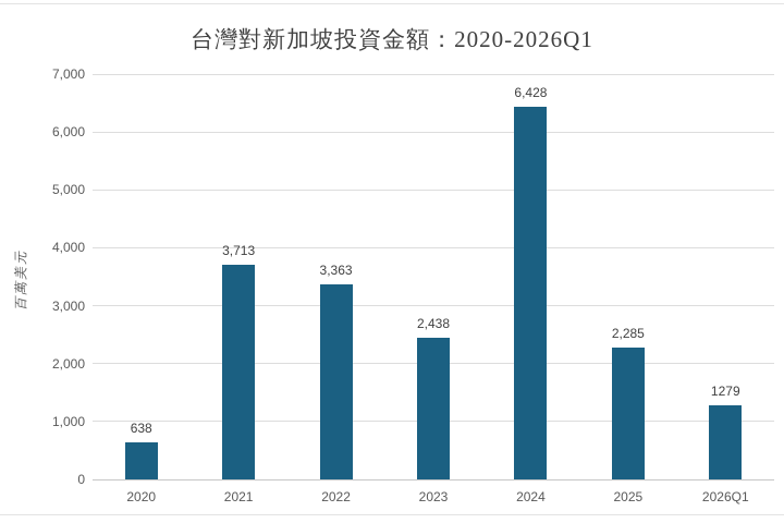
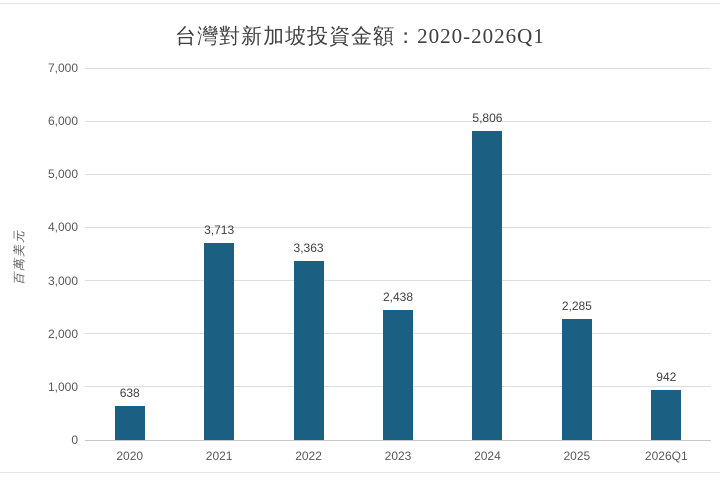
2024: 6,428 -> 5,806
2026Q1: 1279 -> 942
